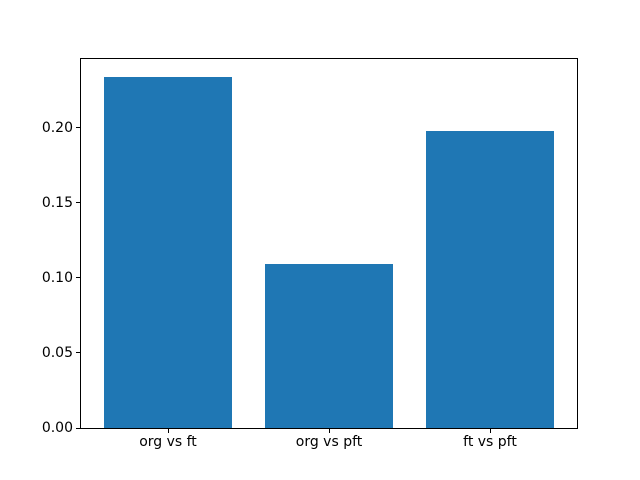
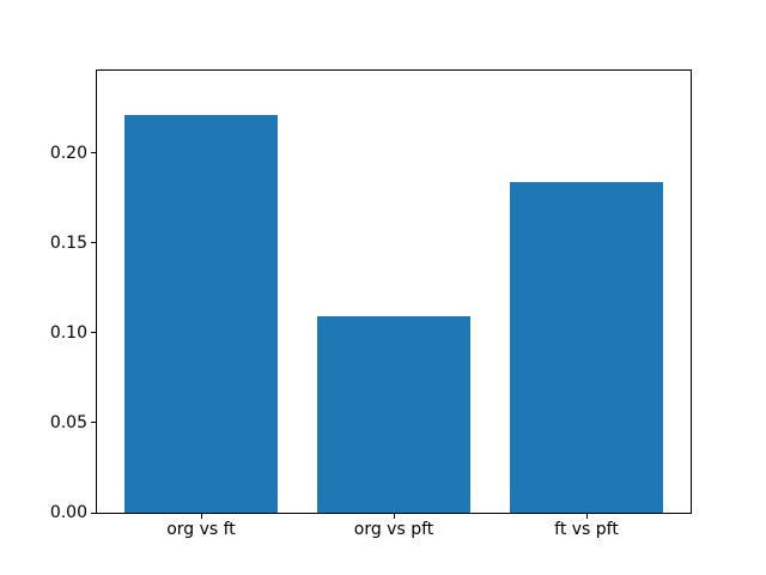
org vs ft: 0.234 -> 0.221
ft vs pft: 0.198 -> 0.184
